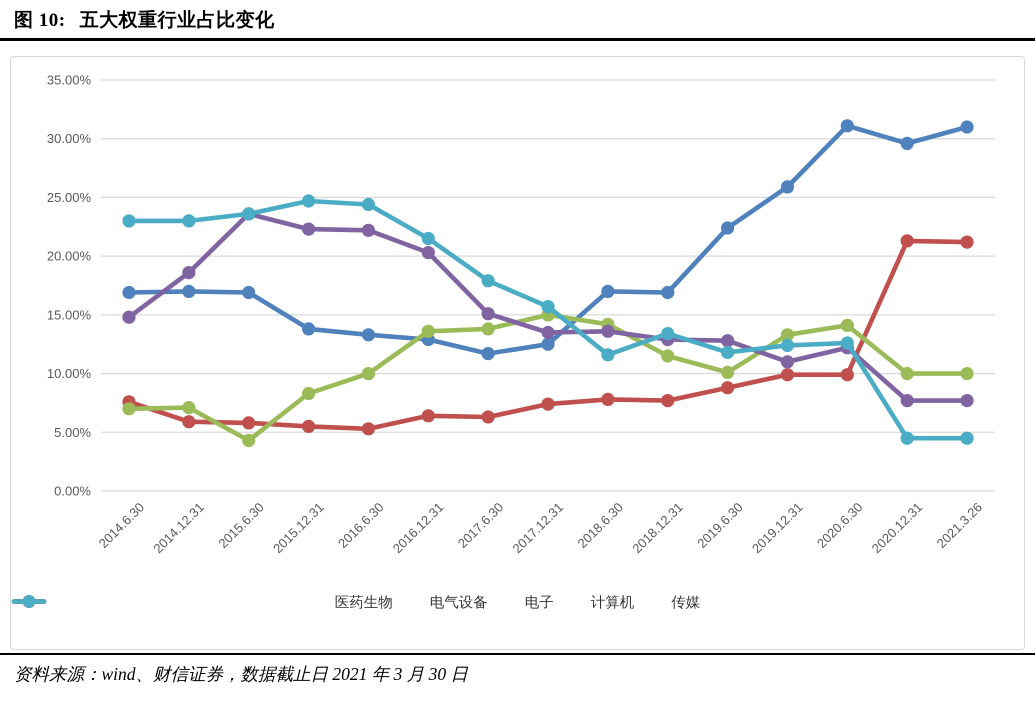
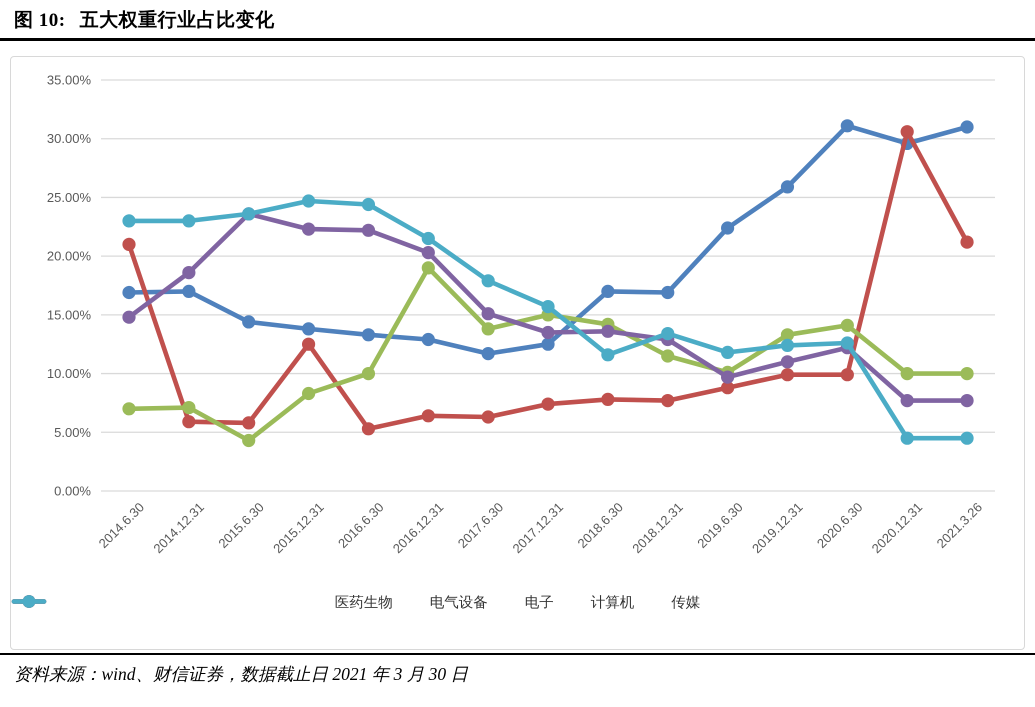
电气设备/2014.6.30: 7.6% -> 21.0%
医药生物/2015.6.30: 16.9% -> 14.4%
电气设备/2015.12.31: 5.5% -> 12.5%
电子/2016.12.31: 13.6% -> 19.0%
计算机/2019.6.30: 12.8% -> 9.7%
电气设备/2020.12.31: 21.3% -> 30.6%
